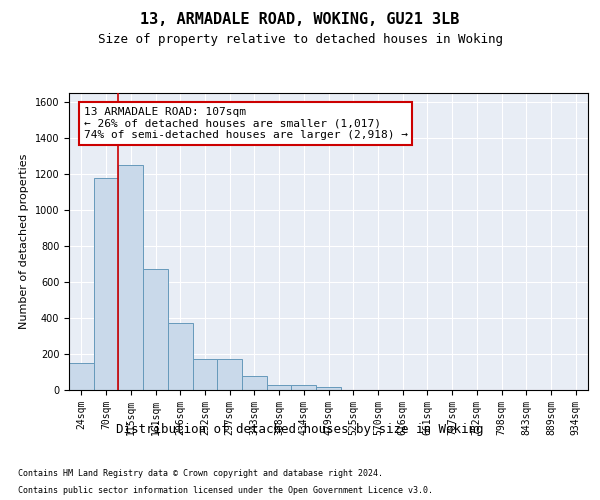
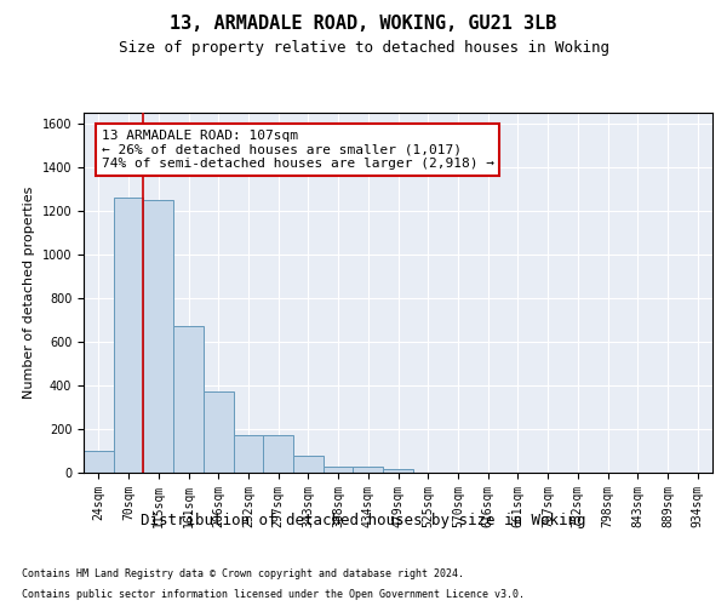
24sqm: 150 -> 100
70sqm: 1180 -> 1260
